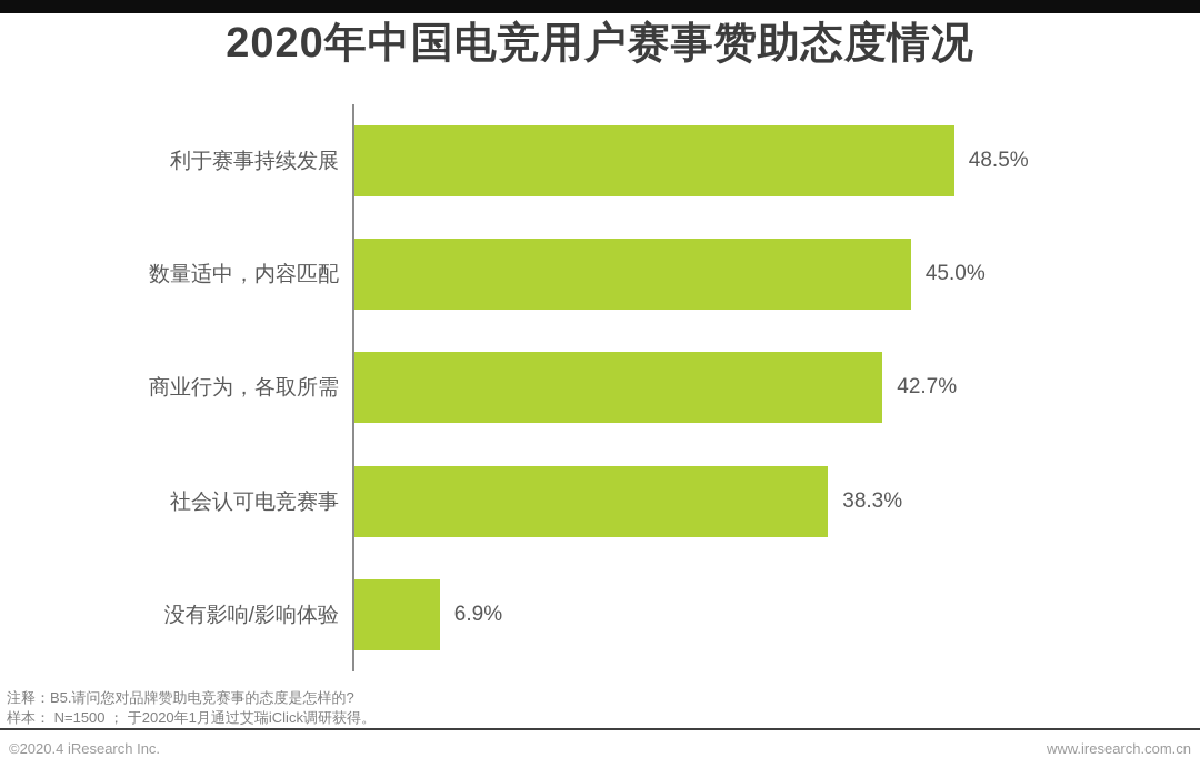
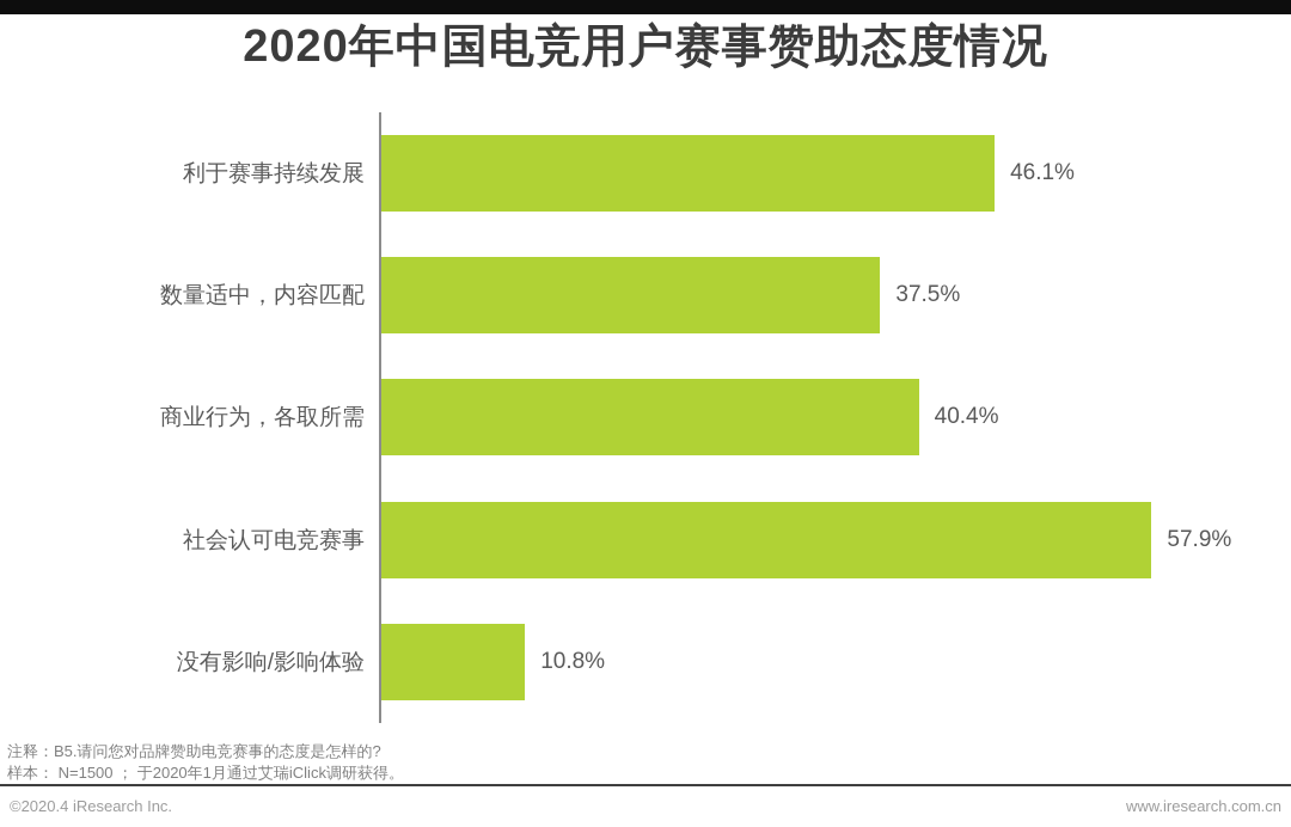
利于赛事持续发展: 48.5% -> 46.1%
数量适中，内容匹配: 45.0% -> 37.5%
商业行为，各取所需: 42.7% -> 40.4%
社会认可电竞赛事: 38.3% -> 57.9%
没有影响/影响体验: 6.9% -> 10.8%
